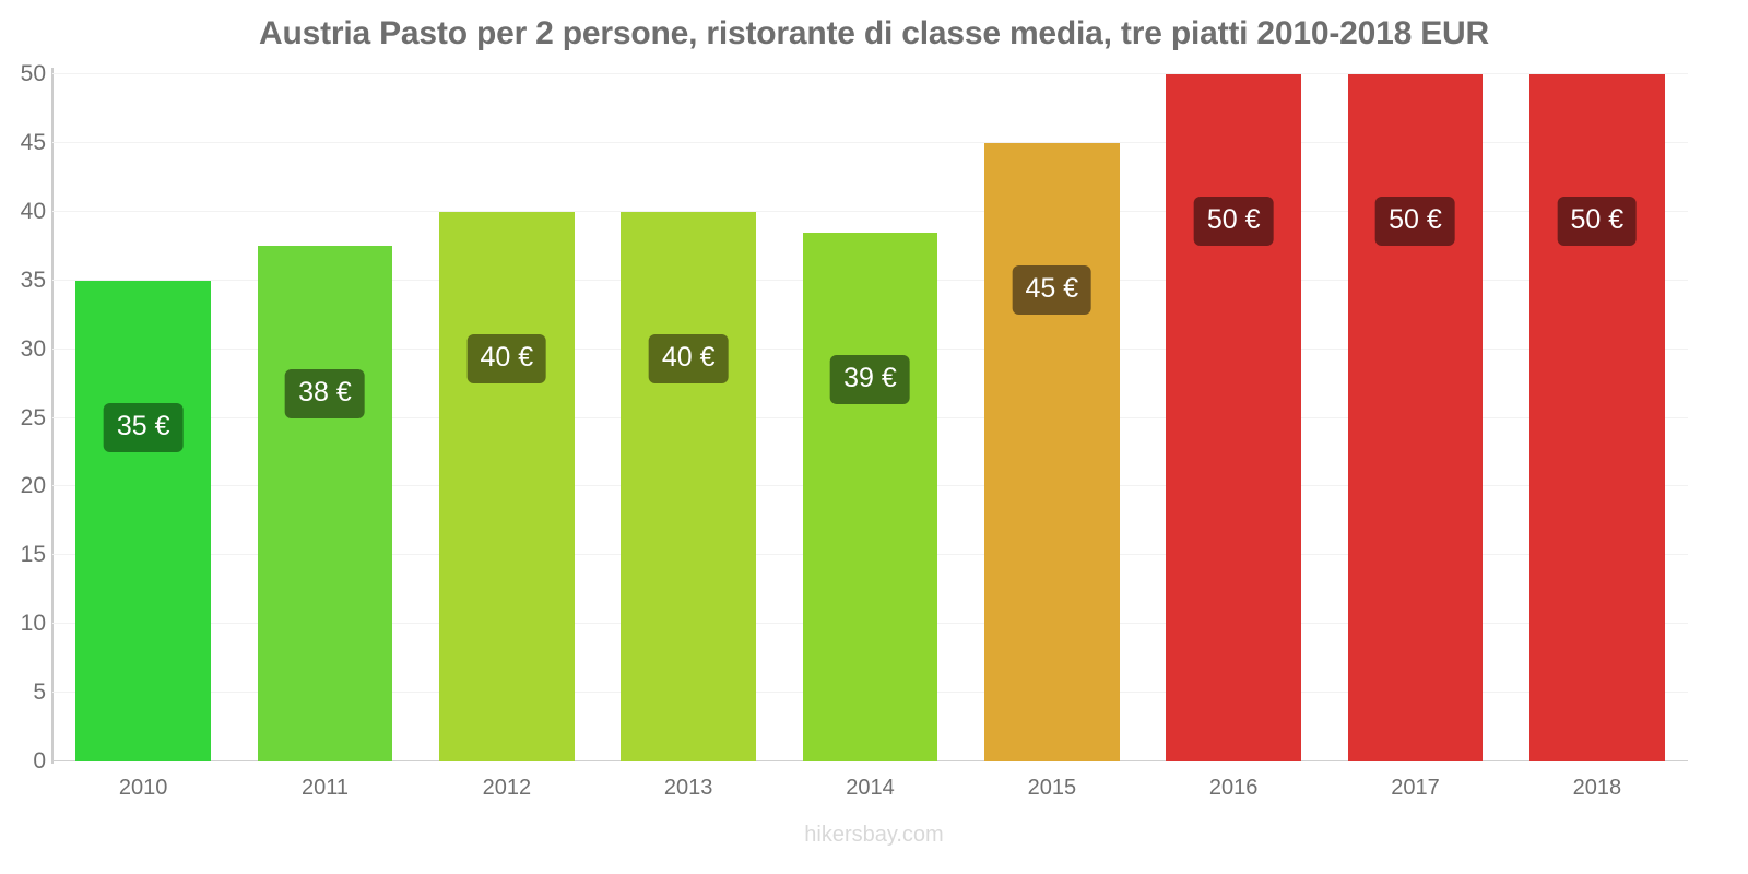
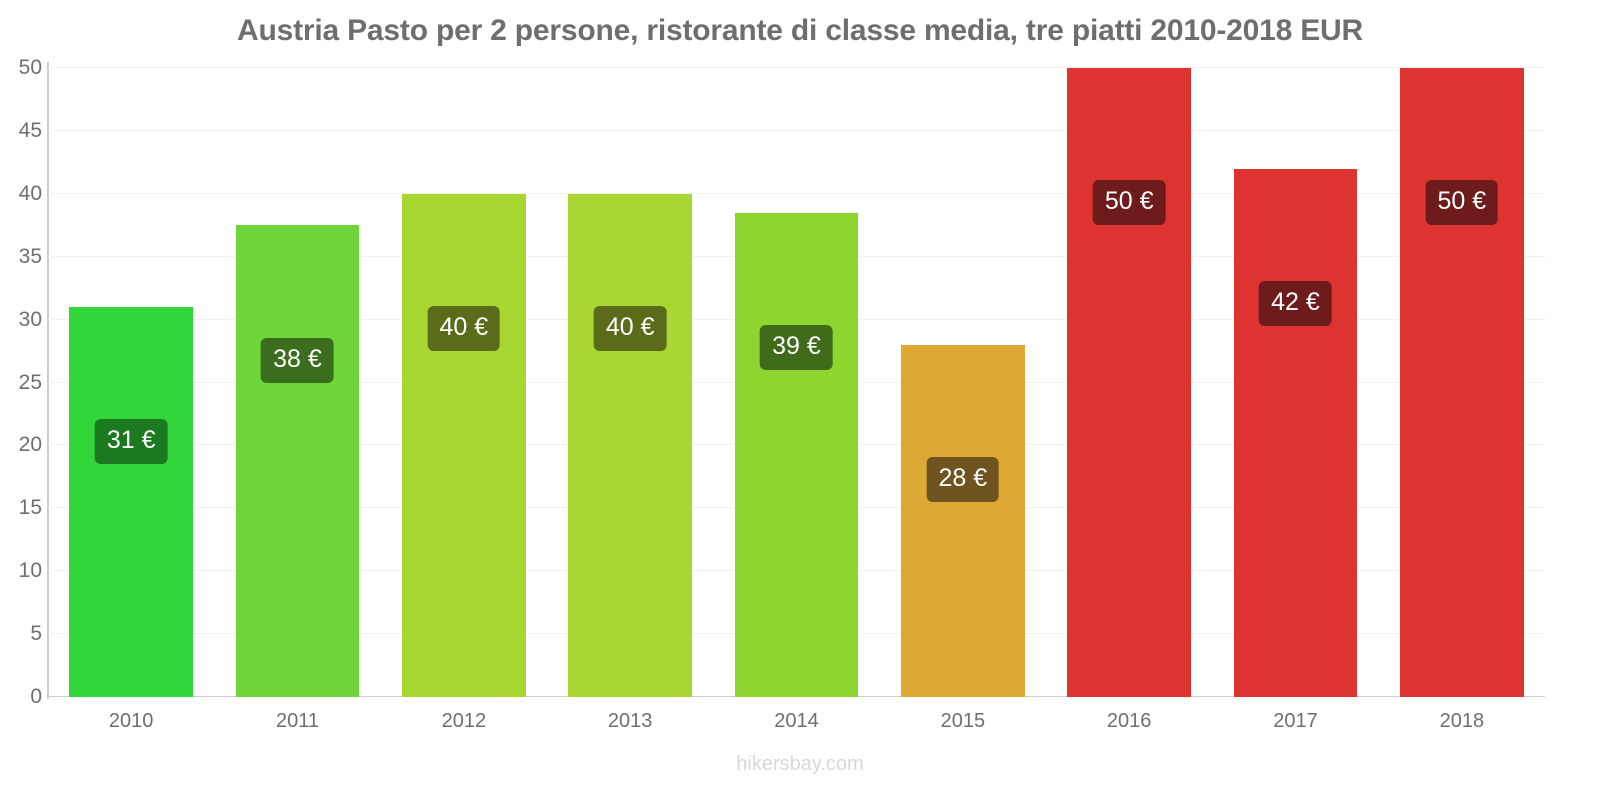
2010: 35 -> 31
2015: 45 -> 28
2017: 50 -> 42
